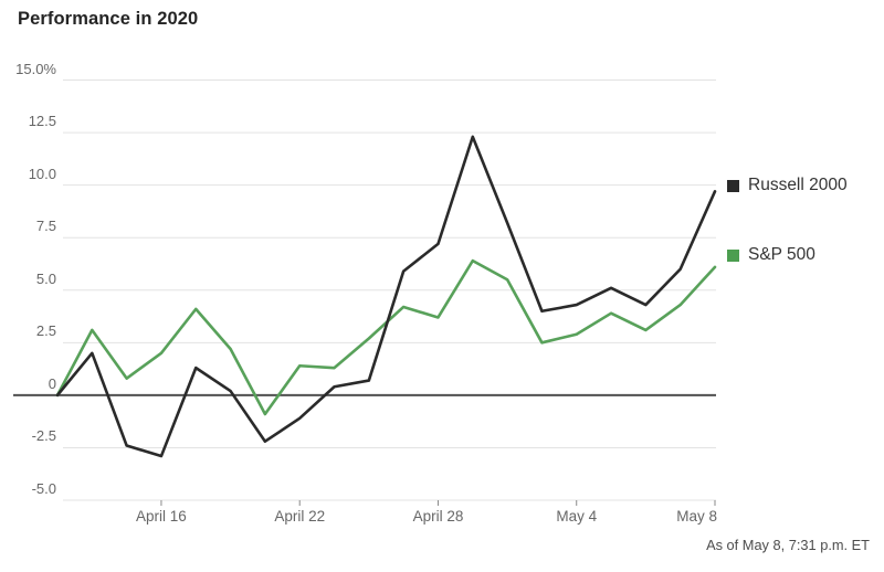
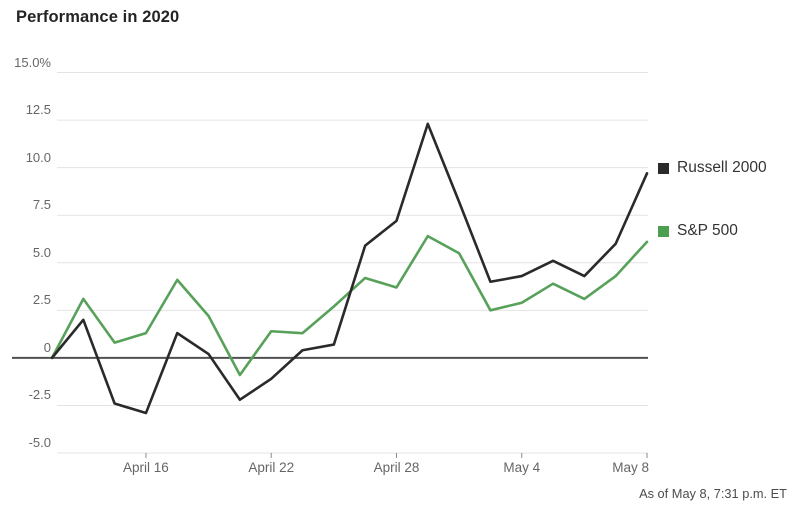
S&P 500/April 16: 2.0% -> 1.3%
